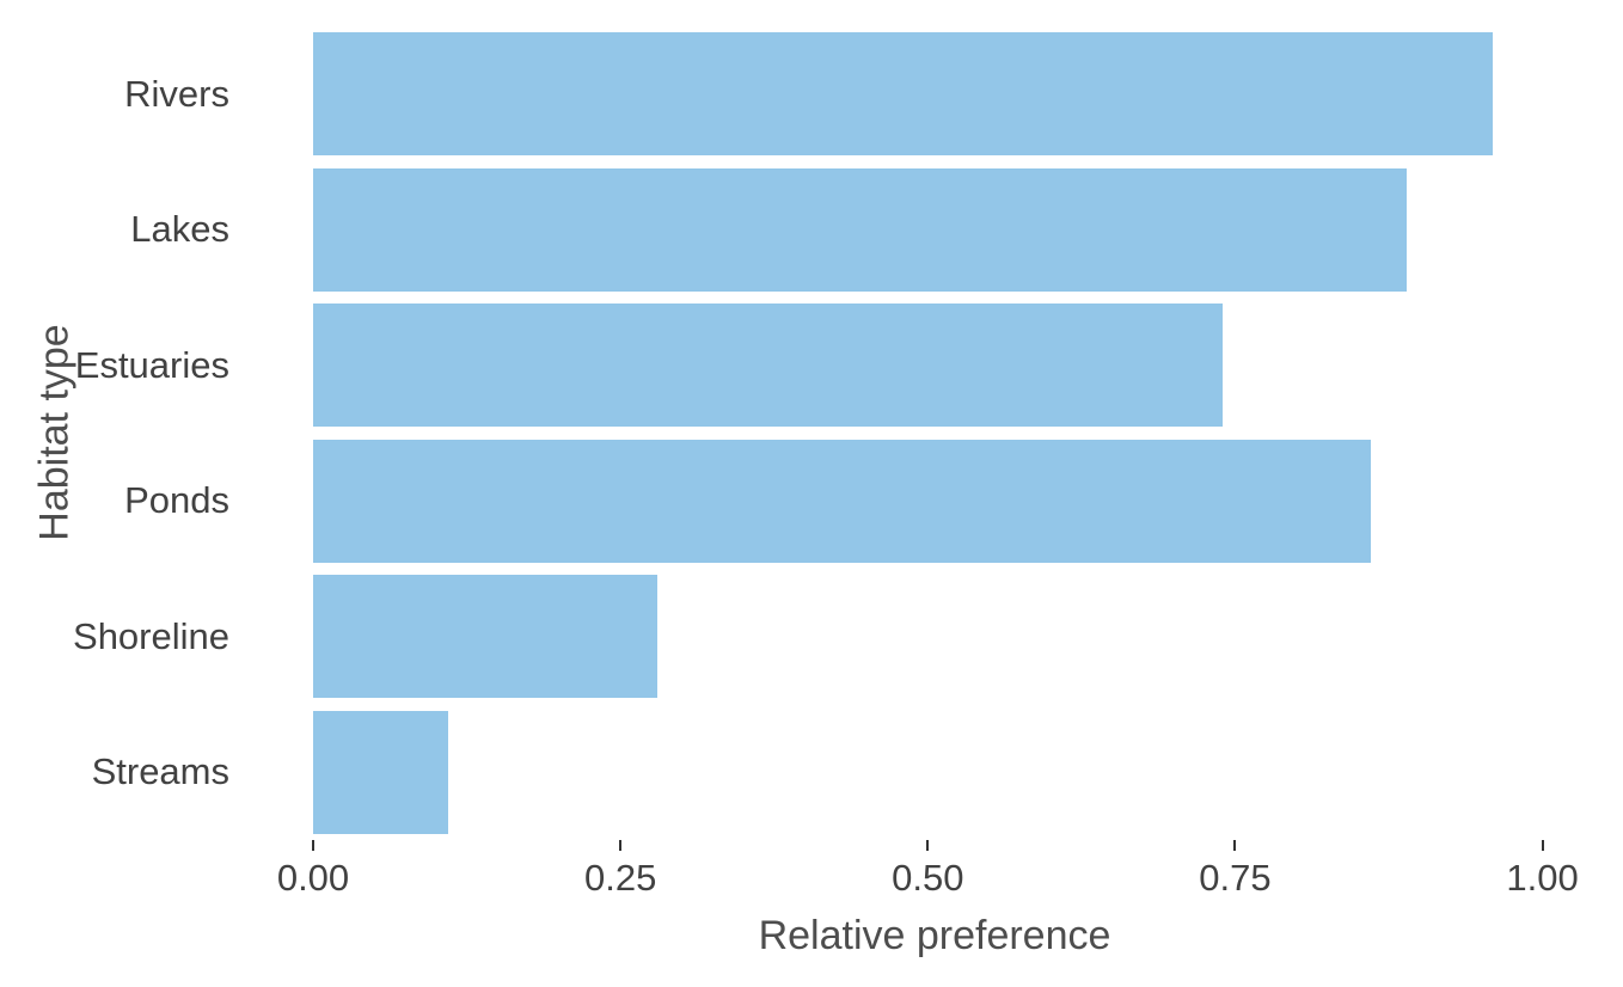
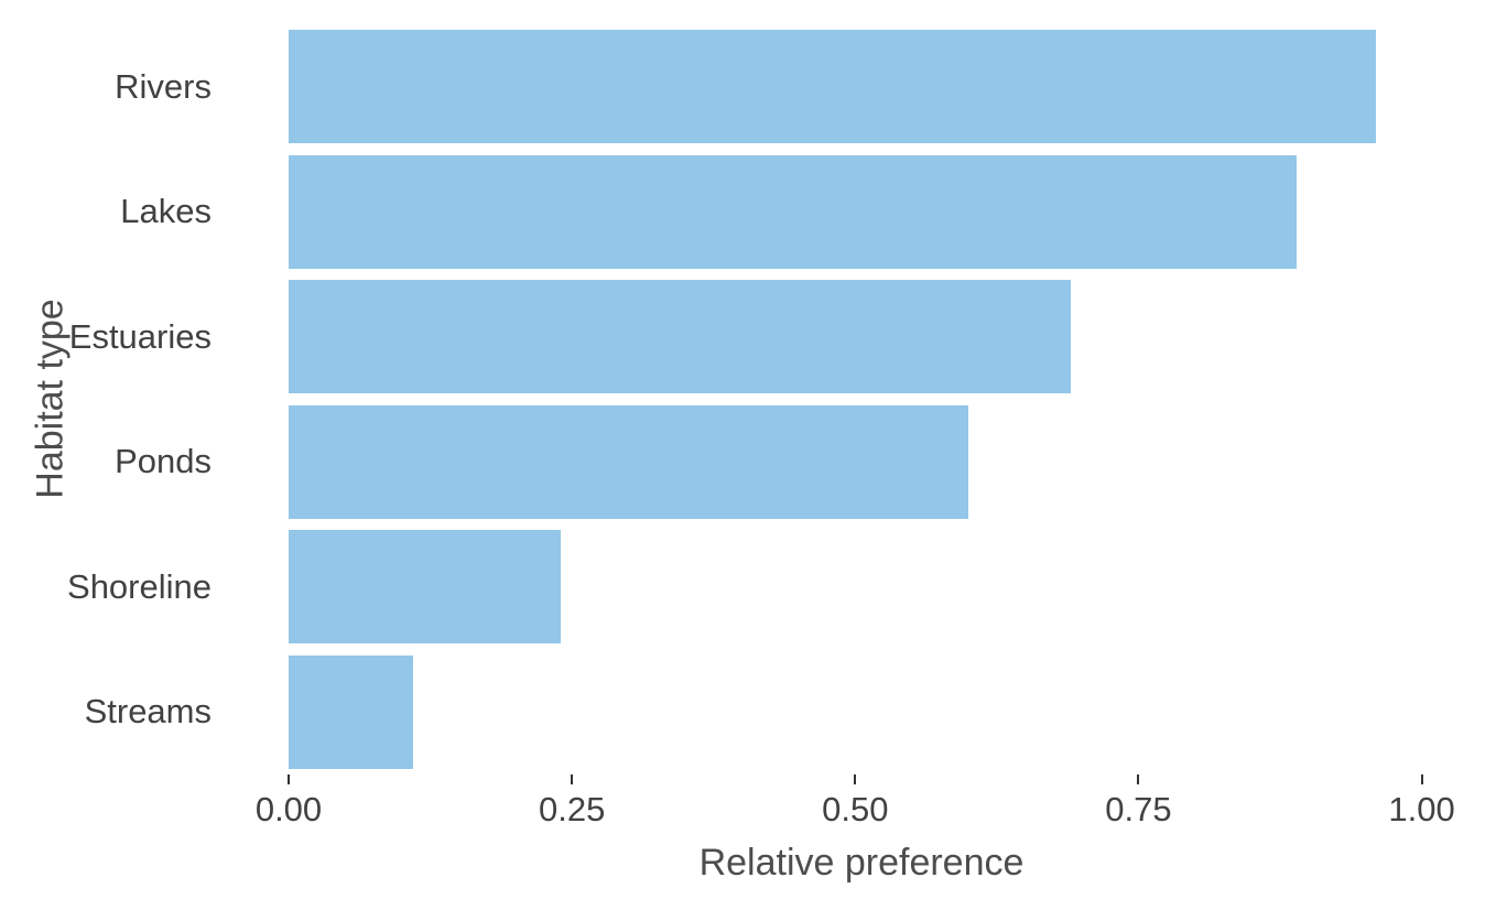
Estuaries: 0.74 -> 0.69
Ponds: 0.86 -> 0.60
Shoreline: 0.28 -> 0.24
